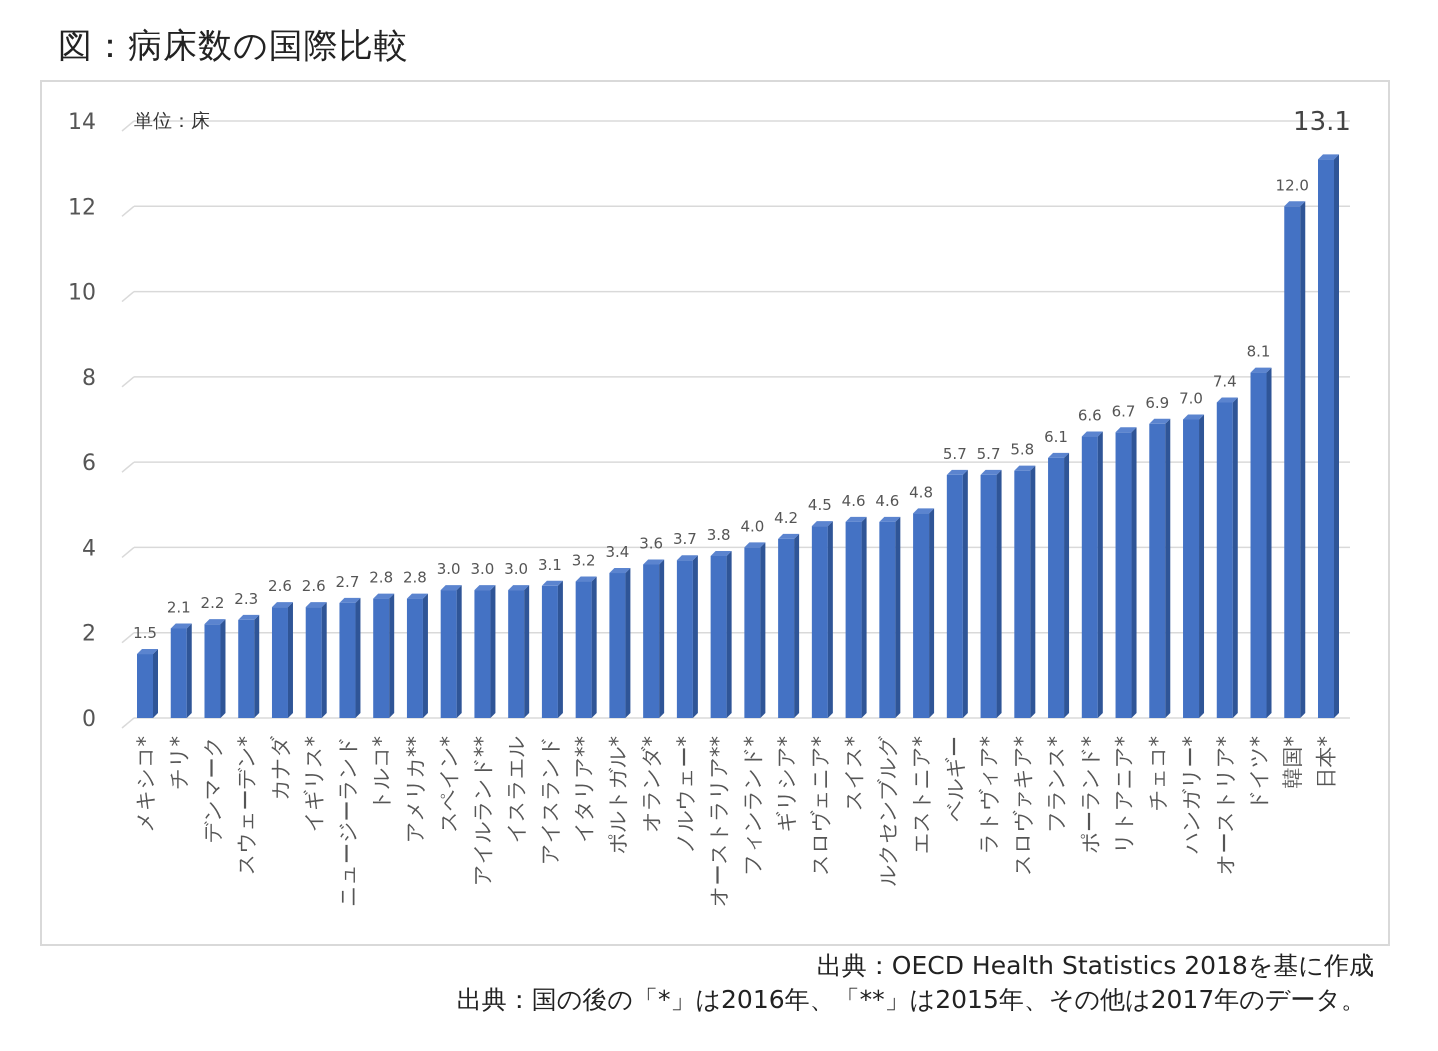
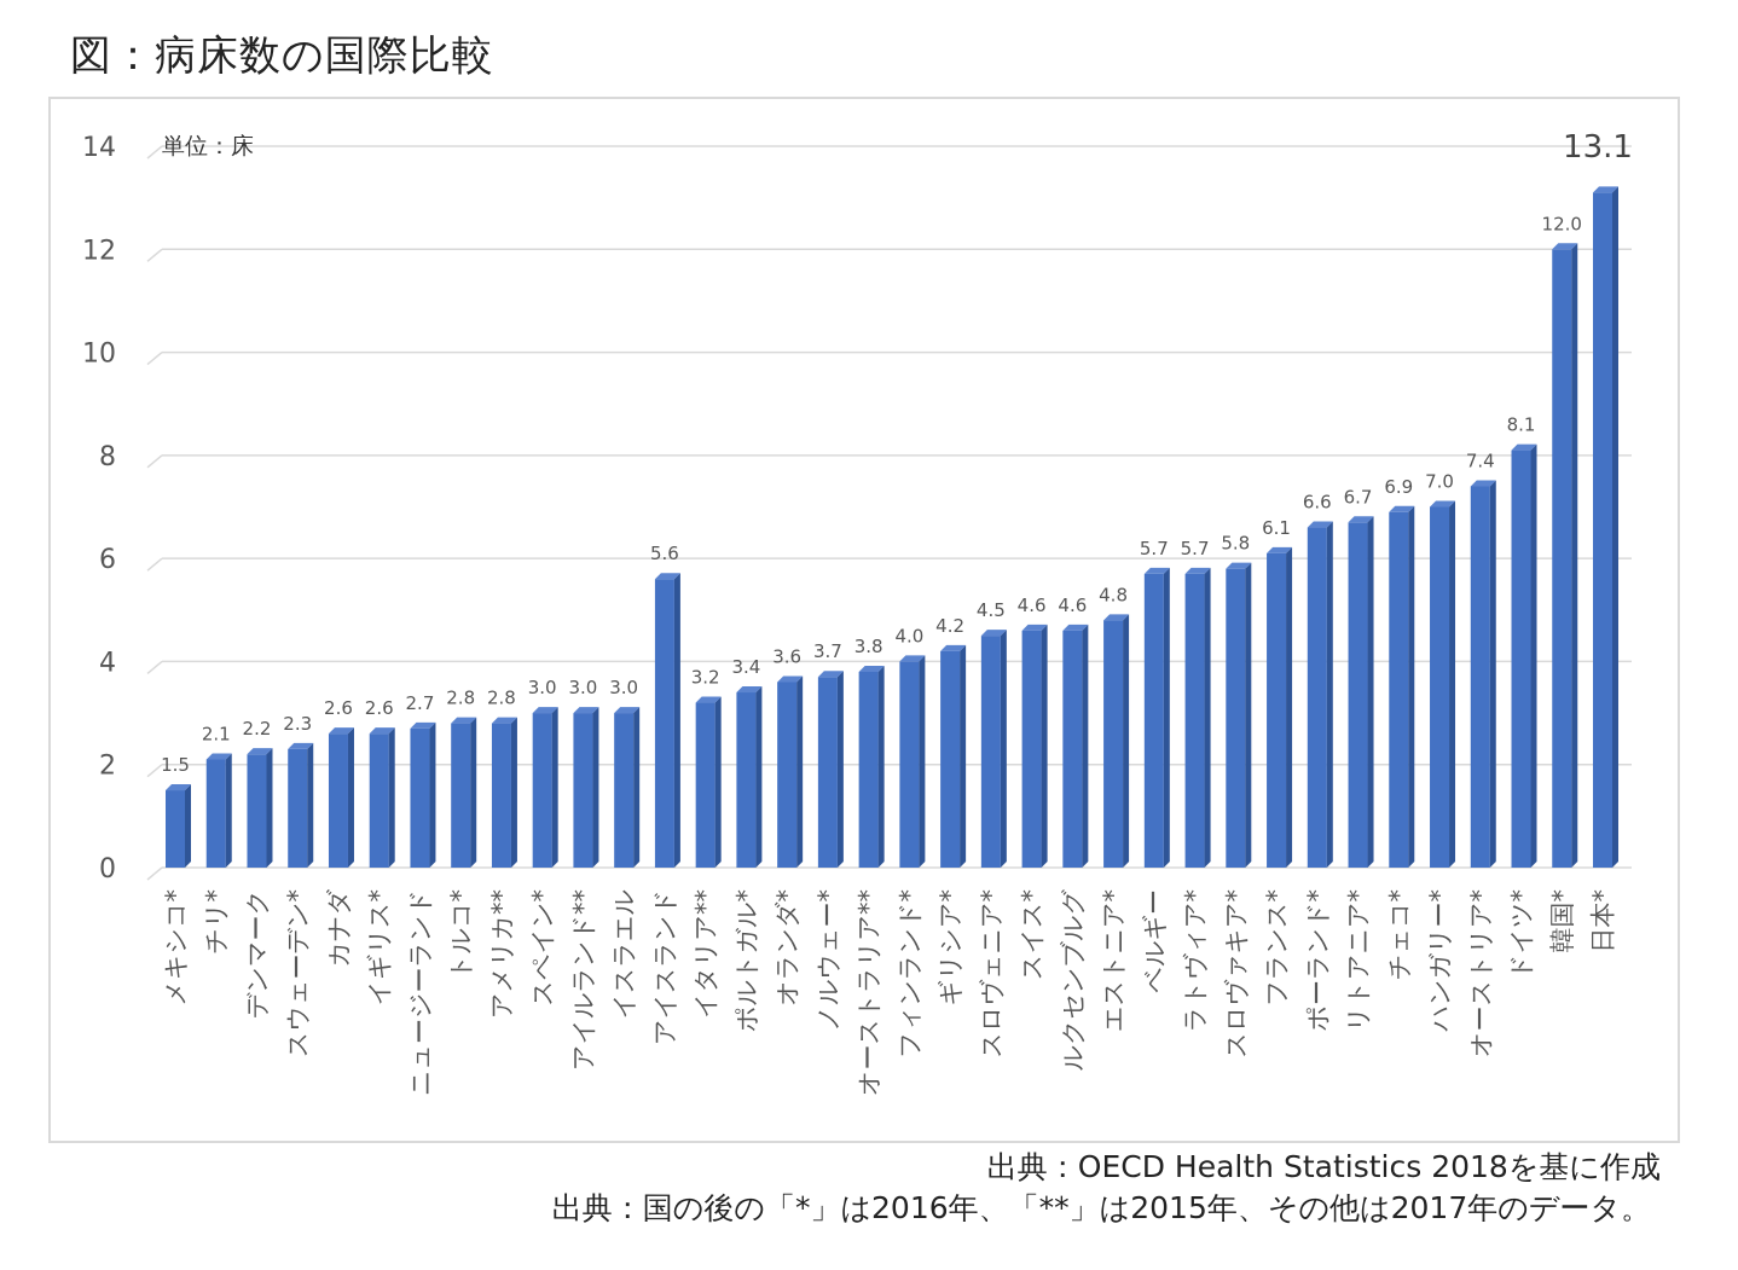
アイスランド: 3.1 -> 5.6
